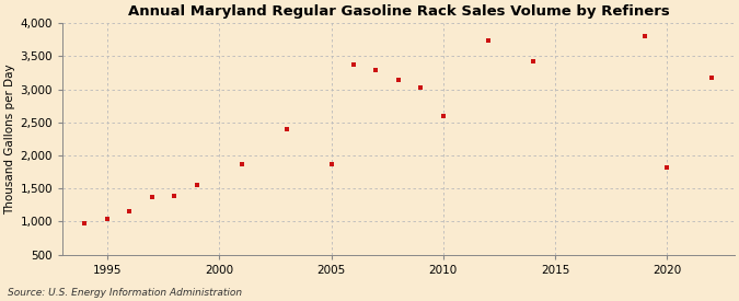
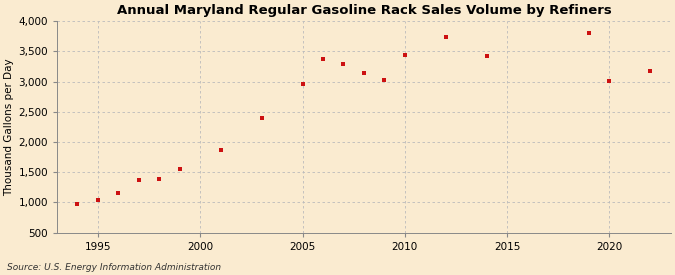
2005: 1,860 -> 2,960
2010: 2,600 -> 3,440
2020: 1,820 -> 3,010
